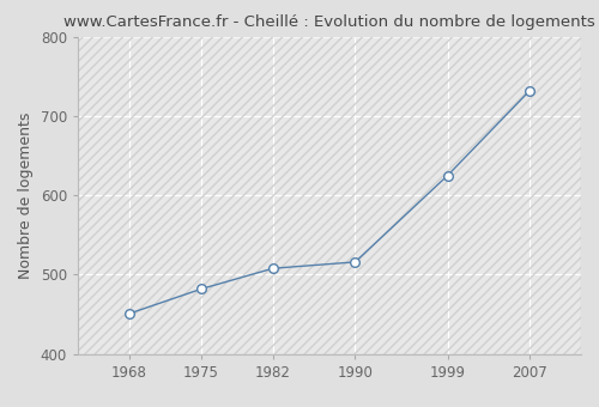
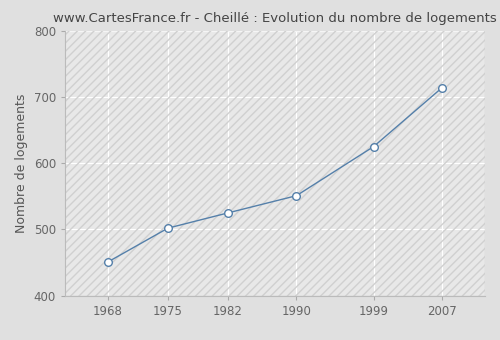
1975: 482 -> 502
1982: 508 -> 525
1990: 516 -> 551
2007: 732 -> 714
